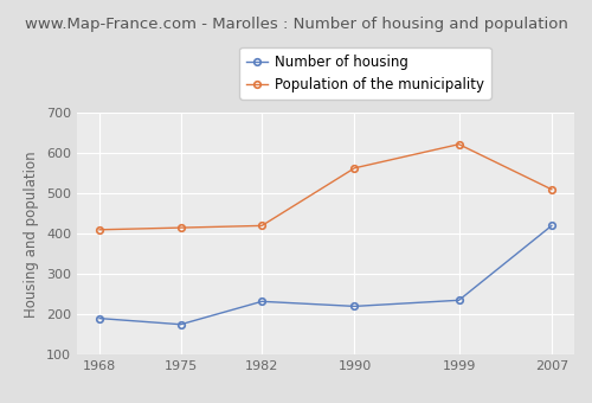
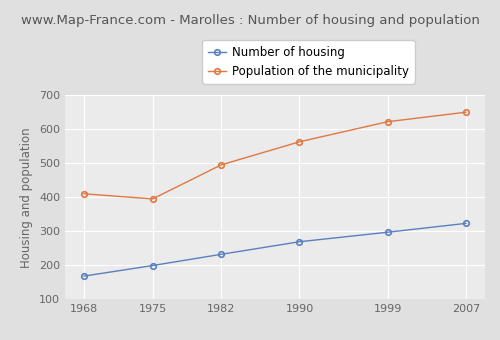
Number of housing/1968: 190 -> 168
Number of housing/1975: 175 -> 199
Population of the municipality/1975: 415 -> 395
Population of the municipality/1982: 420 -> 495
Number of housing/1990: 220 -> 269
Number of housing/1999: 235 -> 297
Number of housing/2007: 420 -> 323
Population of the municipality/2007: 510 -> 650
